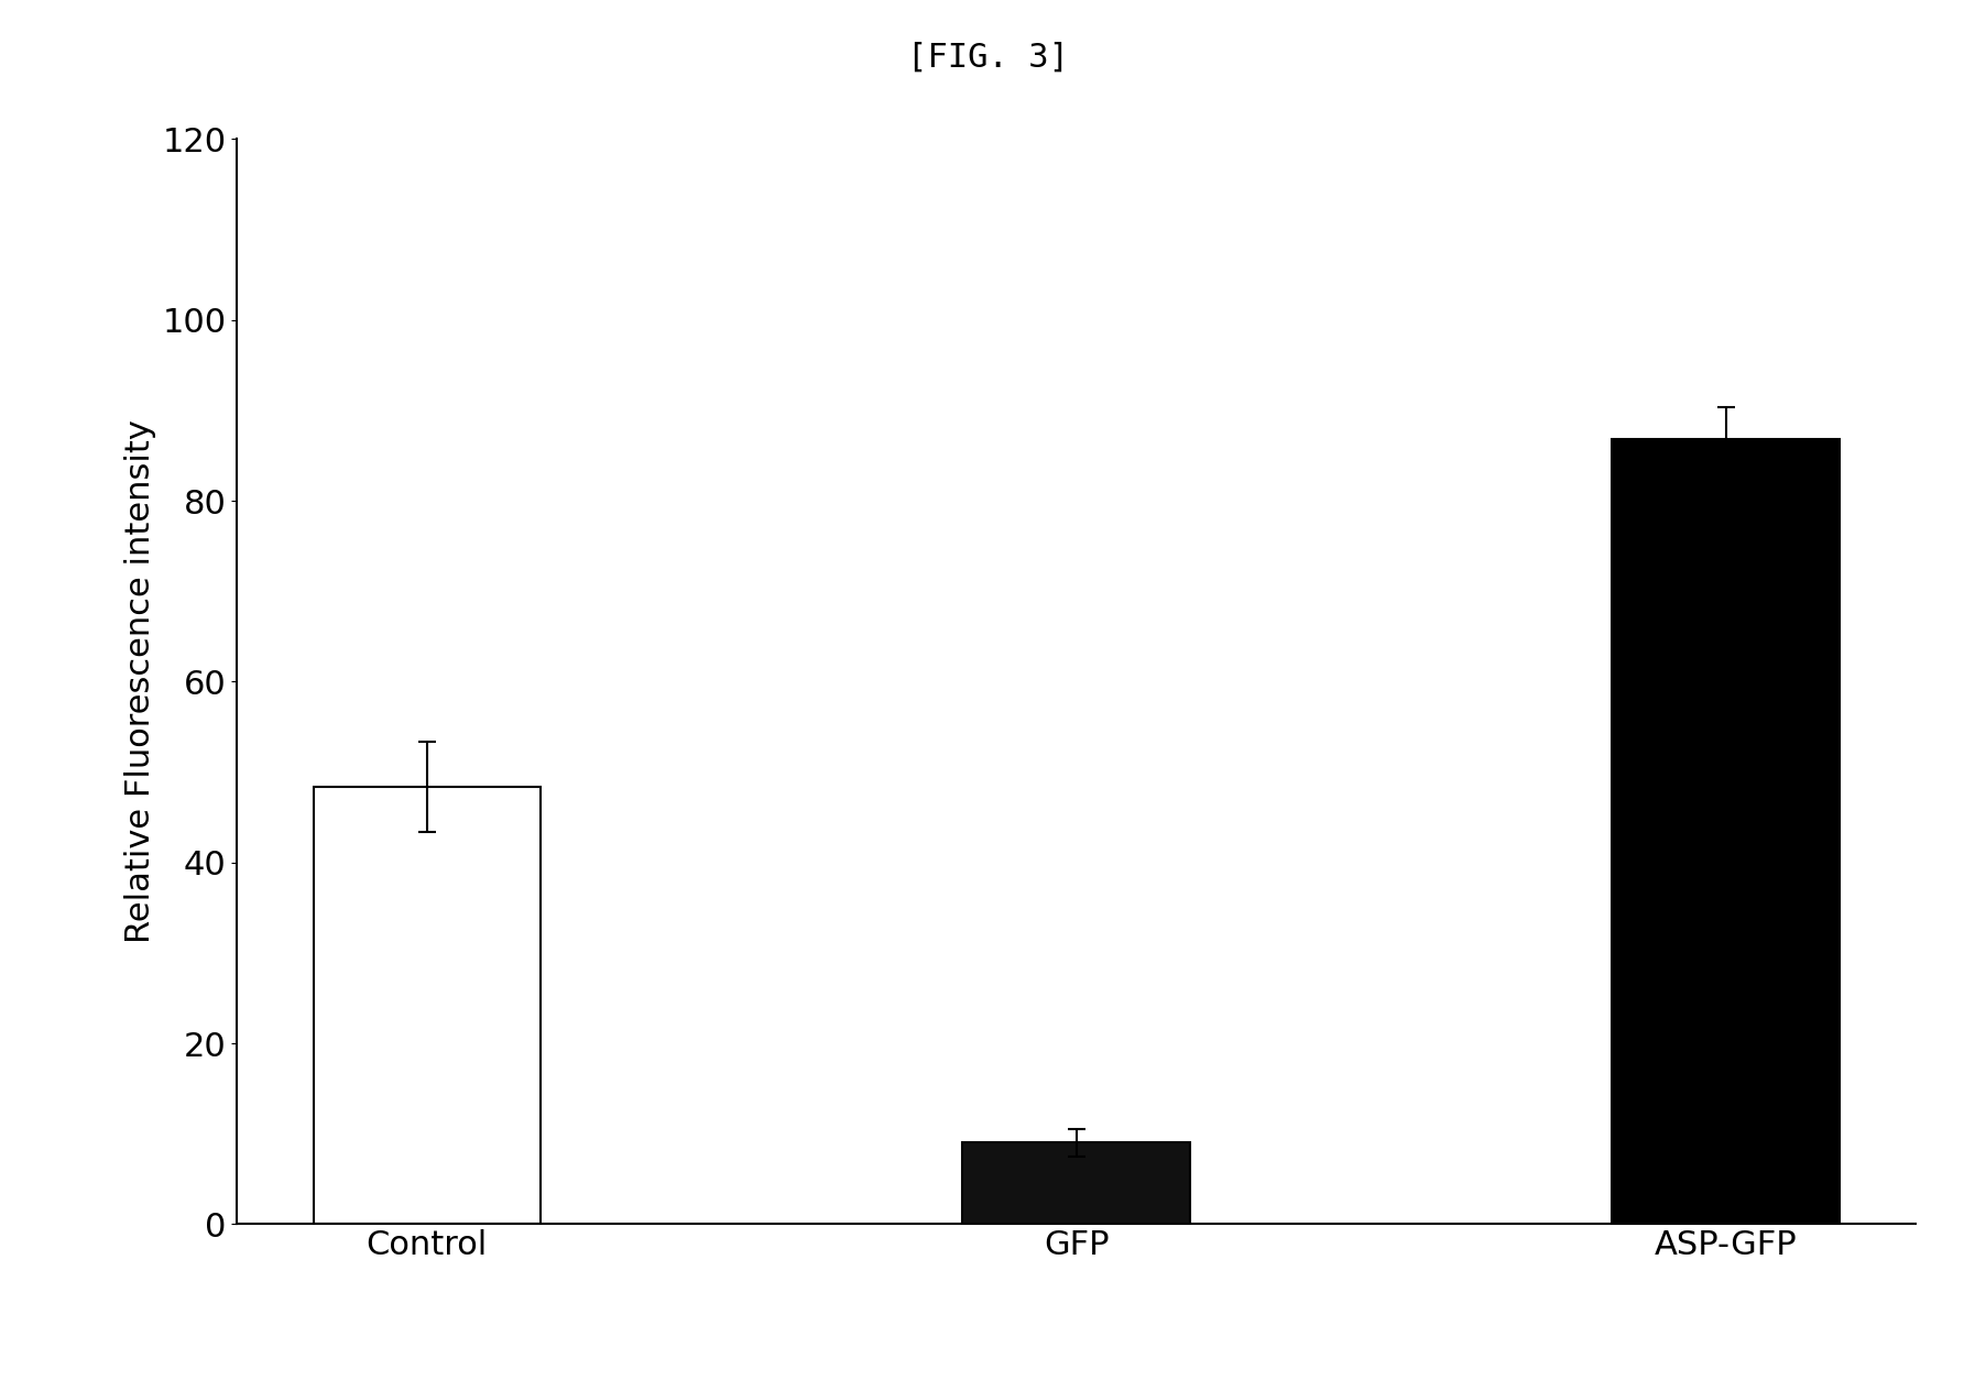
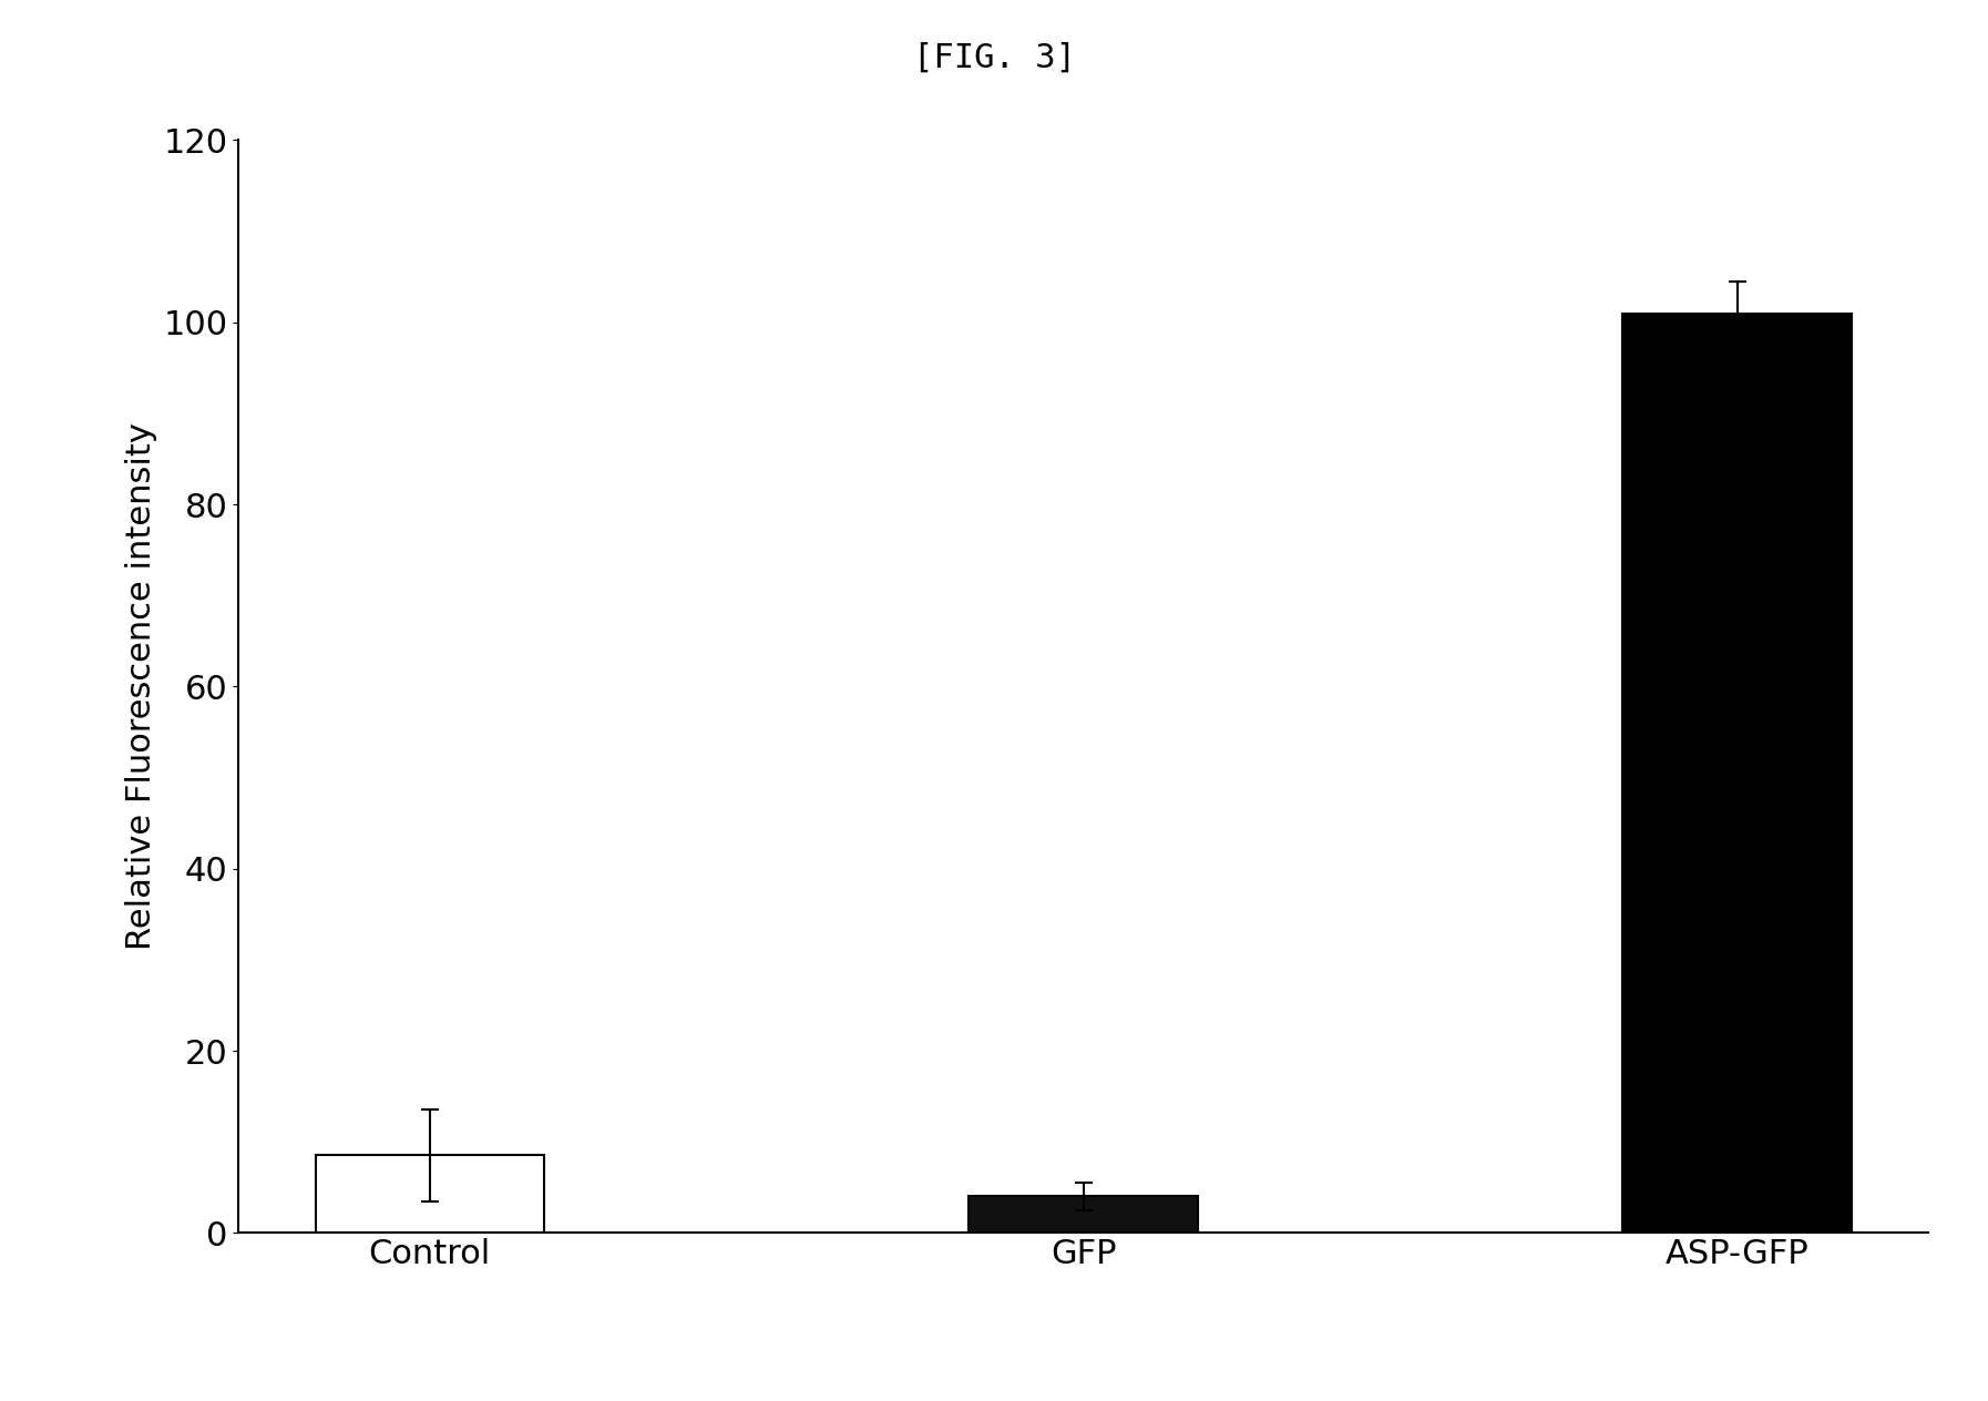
Control: 48.4 -> 8.5
GFP: 9.0 -> 4.0
ASP-GFP: 86.8 -> 101.0
